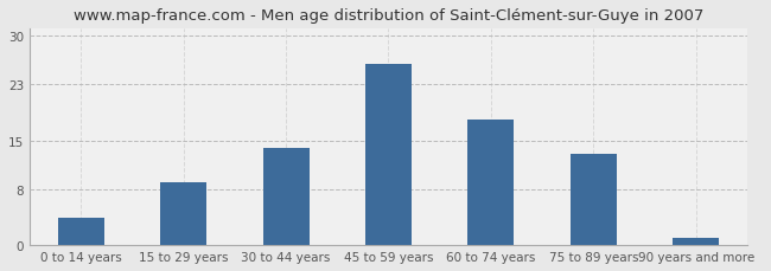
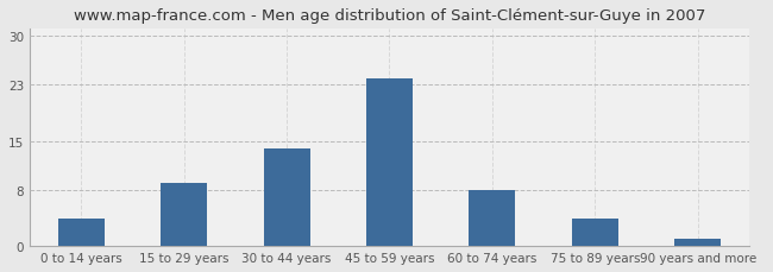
45 to 59 years: 26 -> 24
60 to 74 years: 18 -> 8
75 to 89 years: 13 -> 4
